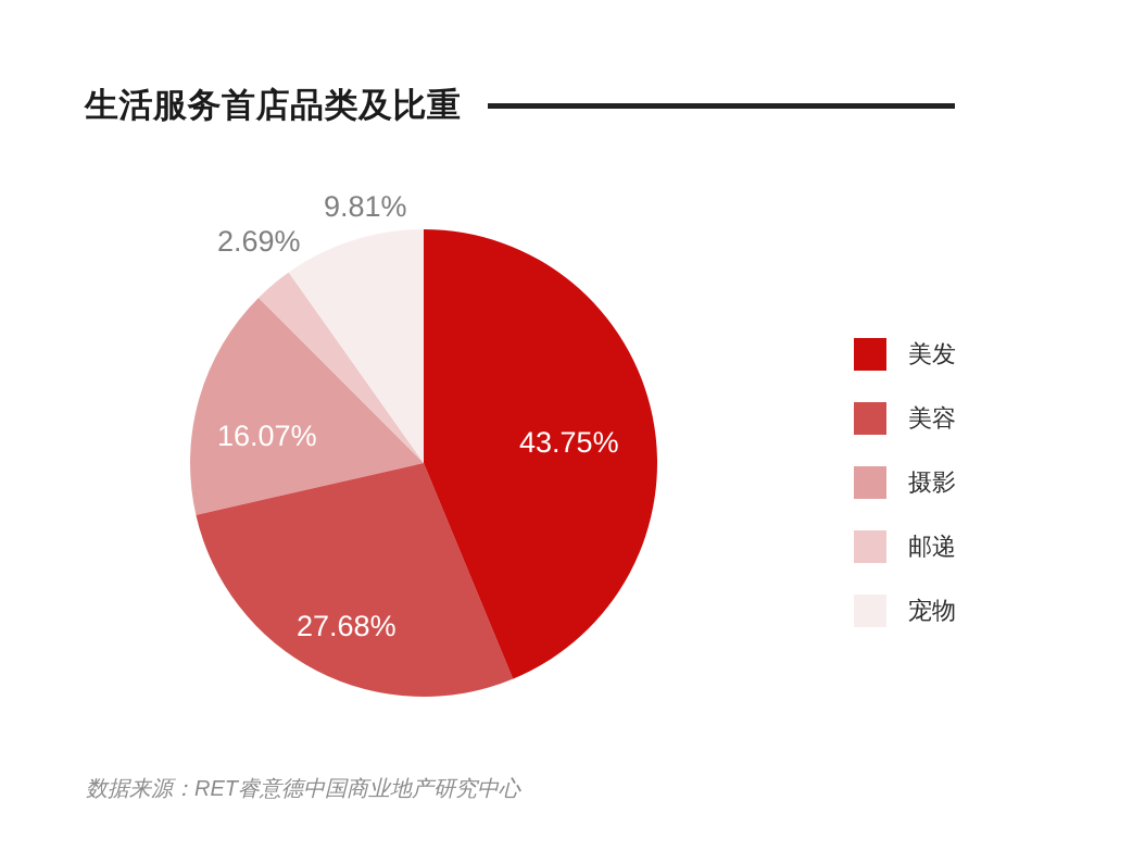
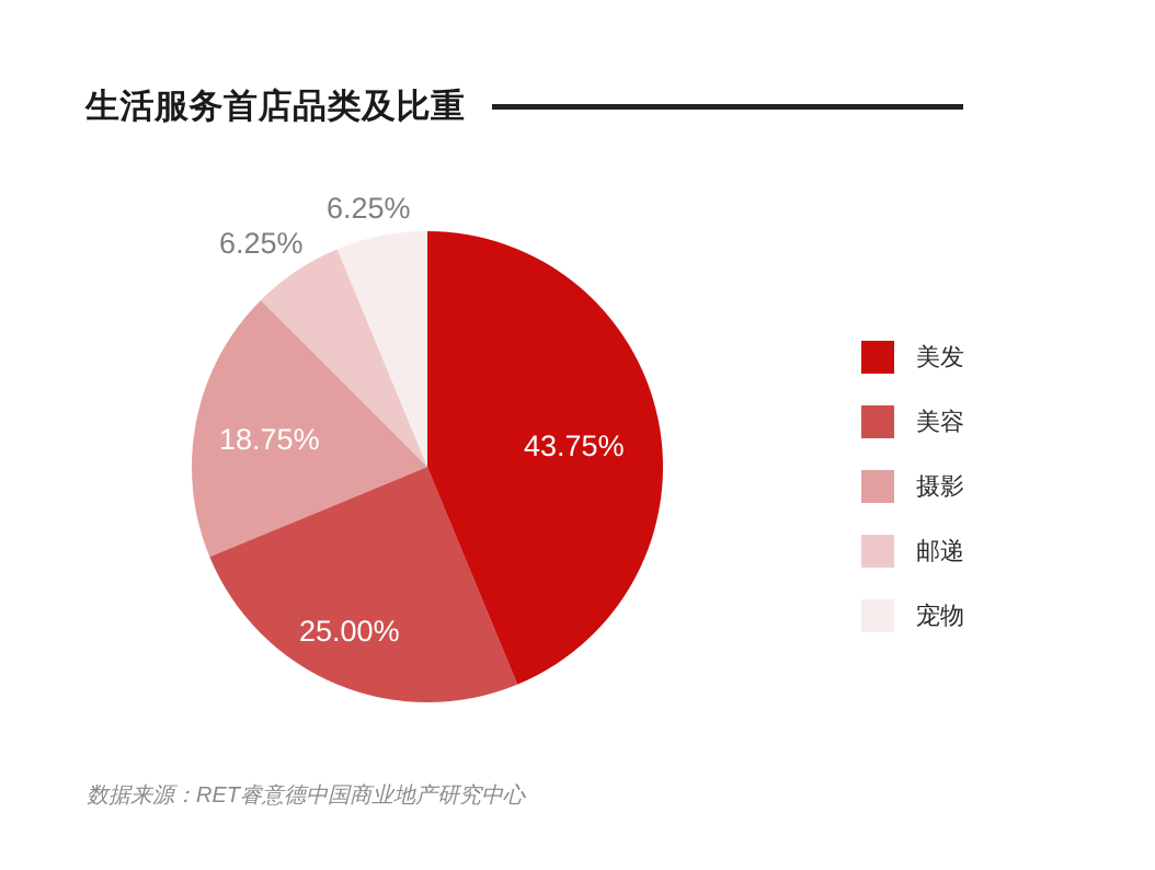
美容: 27.68% -> 25.00%
摄影: 16.07% -> 18.75%
邮递: 2.69% -> 6.25%
宠物: 9.81% -> 6.25%
